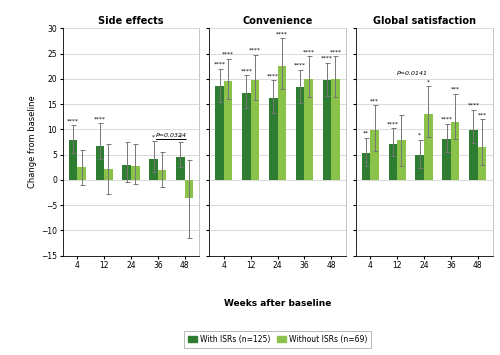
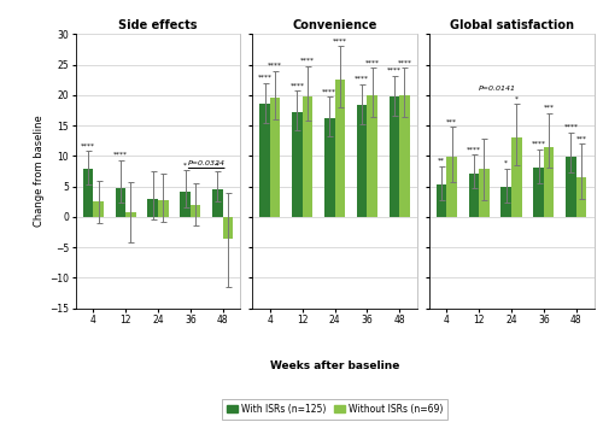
Side effects/With ISRs (n=125)/12: 6.7 -> 4.8
Side effects/Without ISRs (n=69)/12: 2.2 -> 0.8
